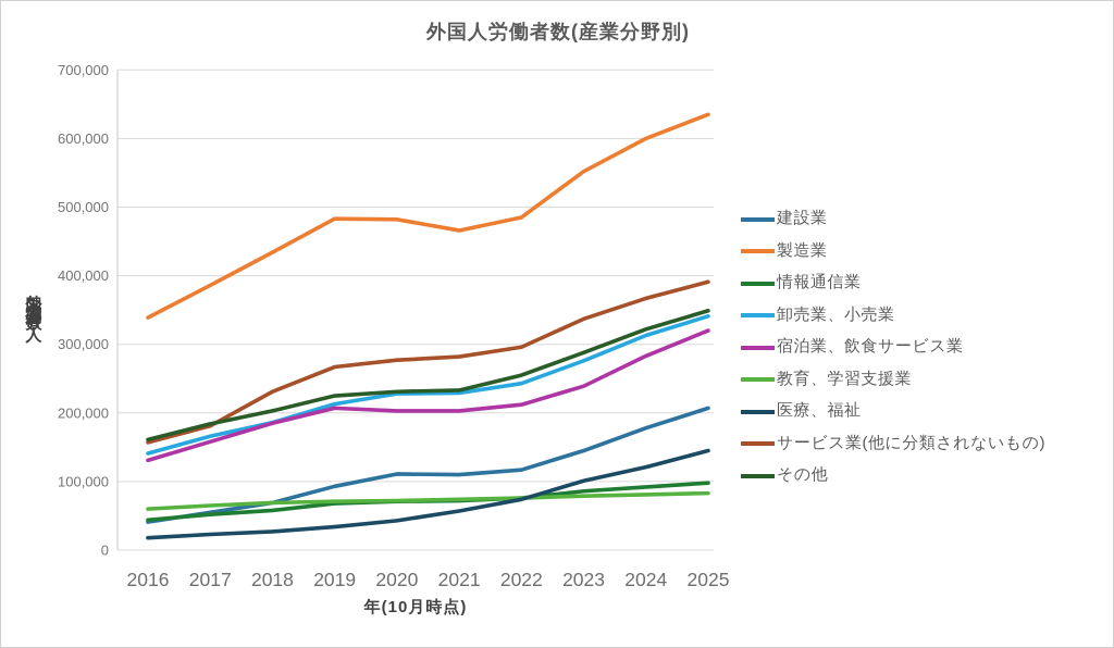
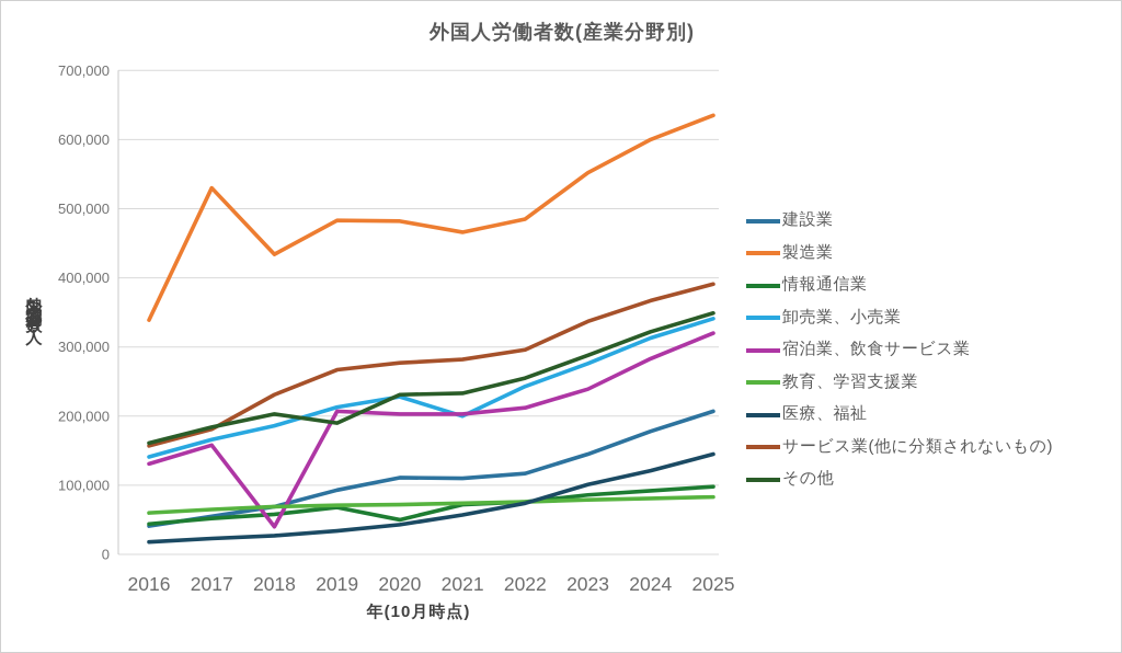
製造業/2017: 390000 -> 530000
宿泊業、飲食サービス業/2018: 180000 -> 40000
その他/2019: 220000 -> 190000
情報通信業/2020: 70000 -> 50000
卸売業、小売業/2021: 230000 -> 200000
